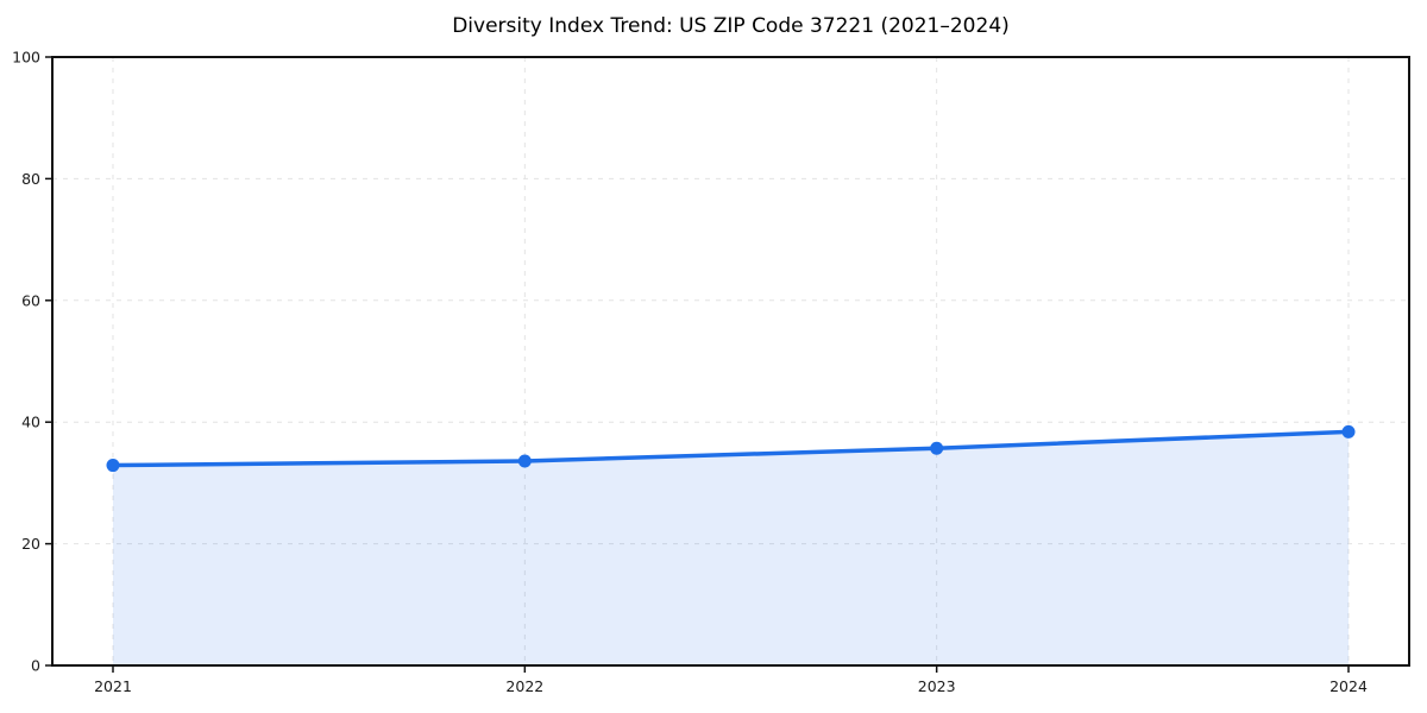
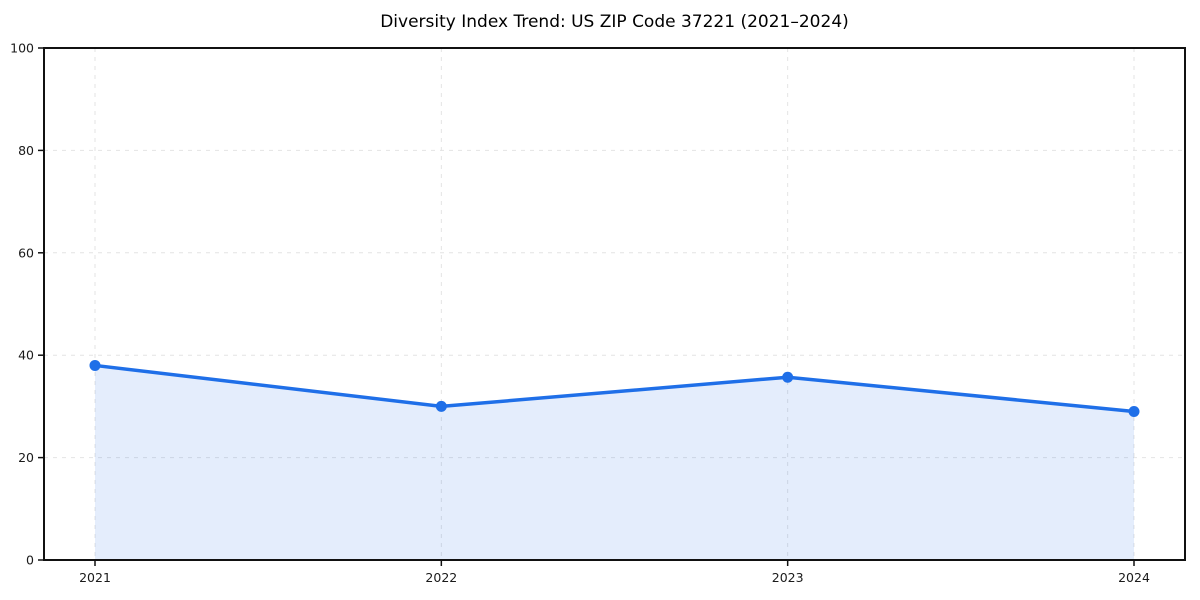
2021: 33 -> 38
2022: 34 -> 30
2024: 38 -> 29
